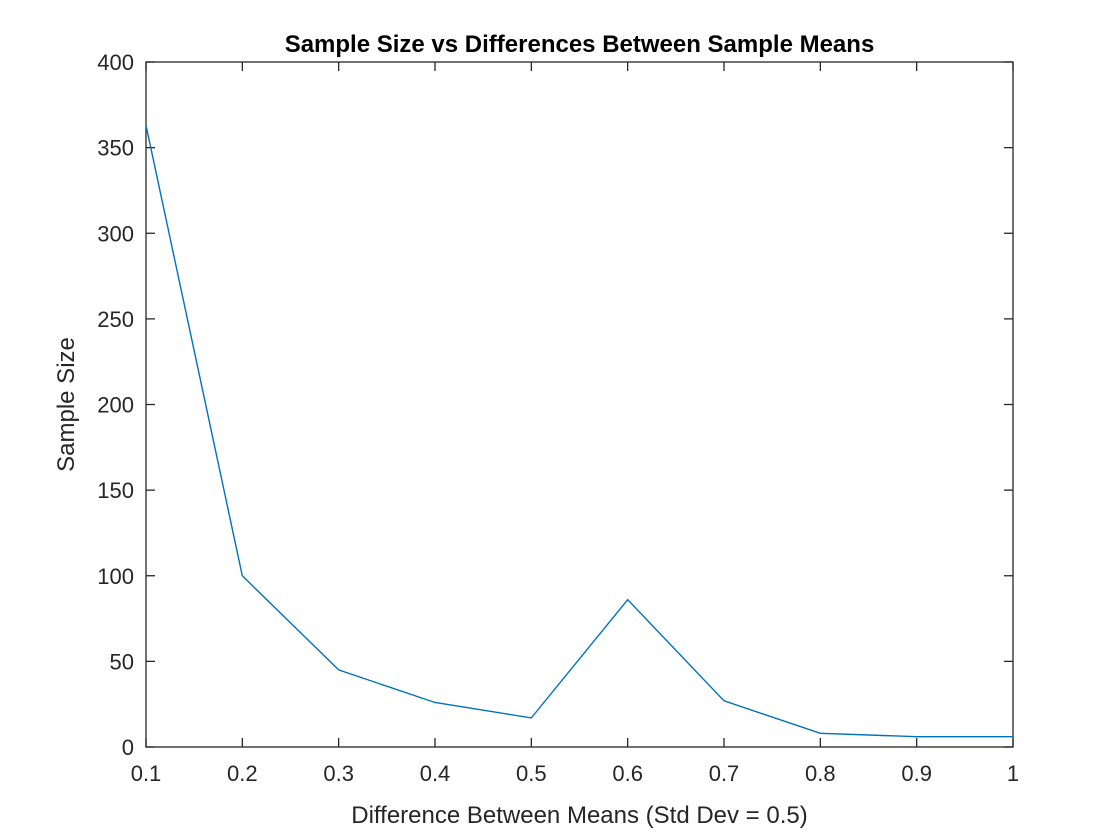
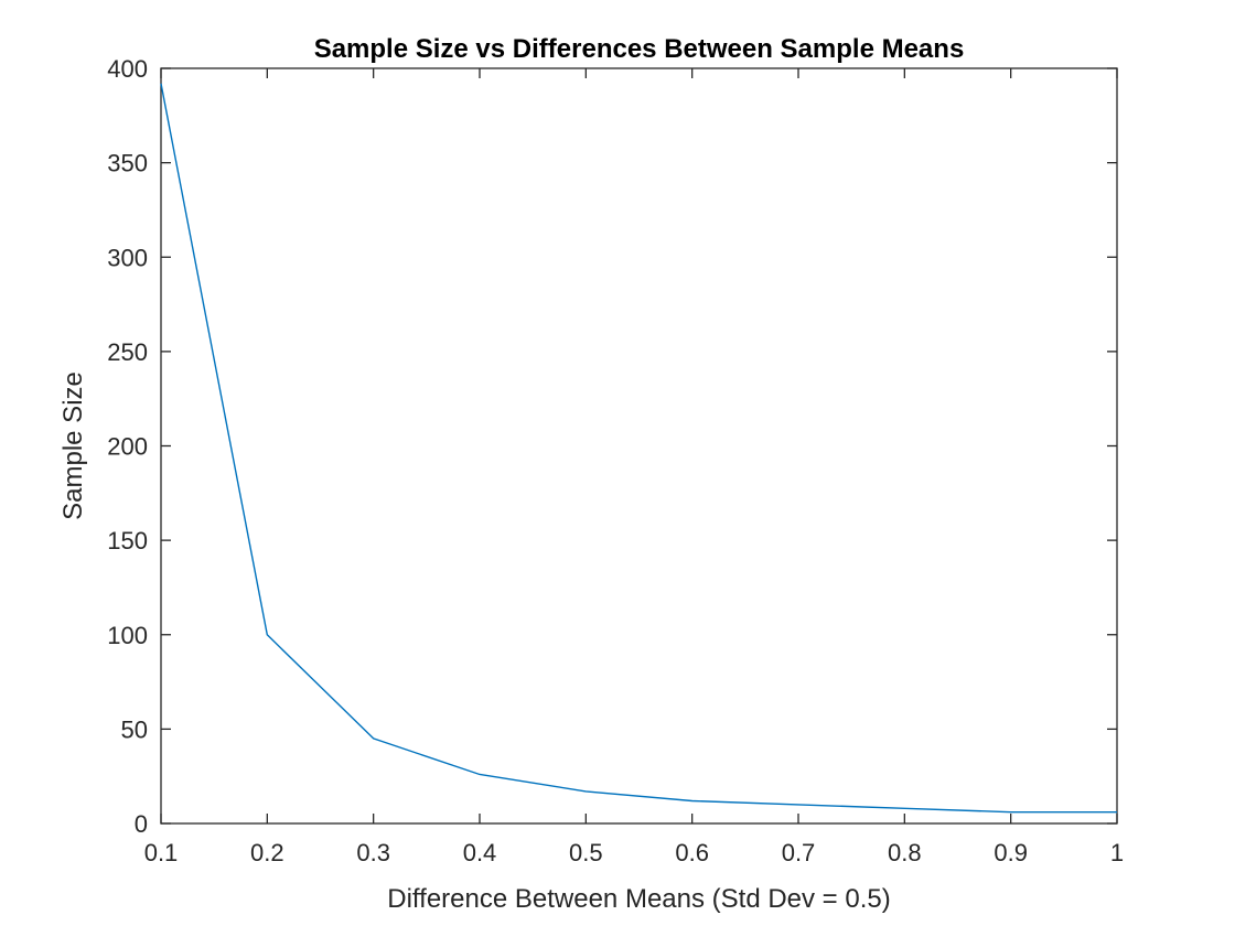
0.1: 363 -> 392
0.6: 86 -> 12
0.7: 27 -> 10
